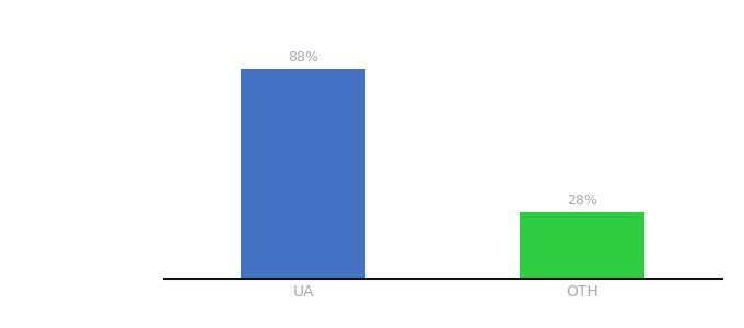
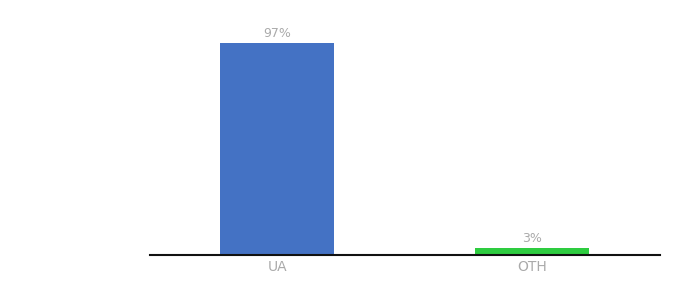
UA: 88% -> 97%
OTH: 28% -> 3%
